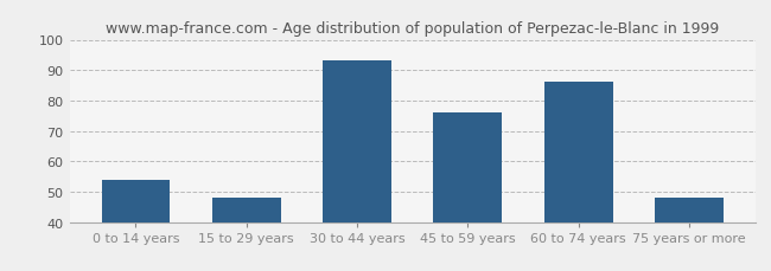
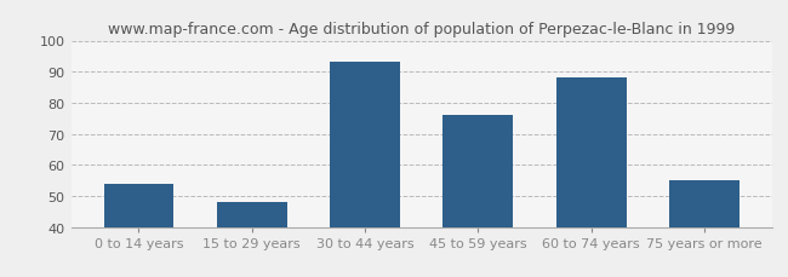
60 to 74 years: 86 -> 88
75 years or more: 48 -> 55
